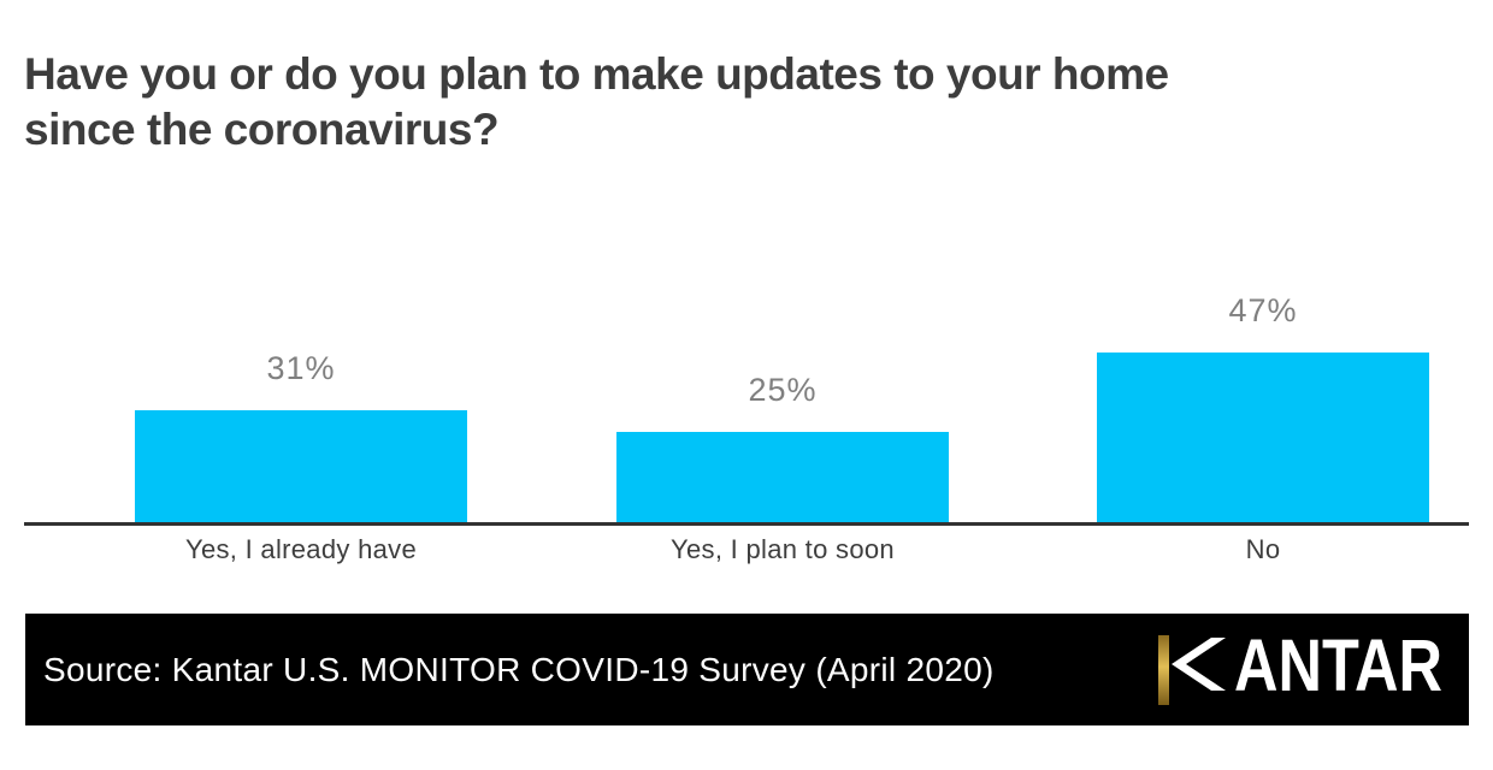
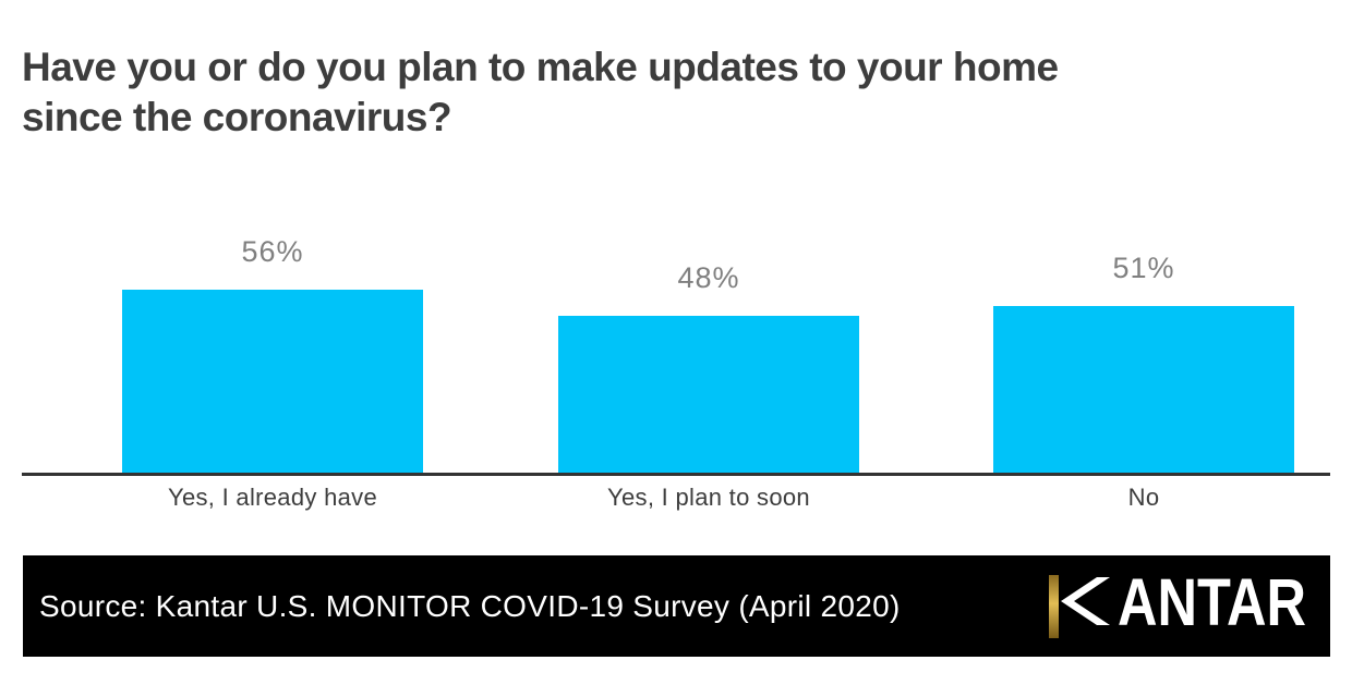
Yes, I already have: 31% -> 56%
Yes, I plan to soon: 25% -> 48%
No: 47% -> 51%
